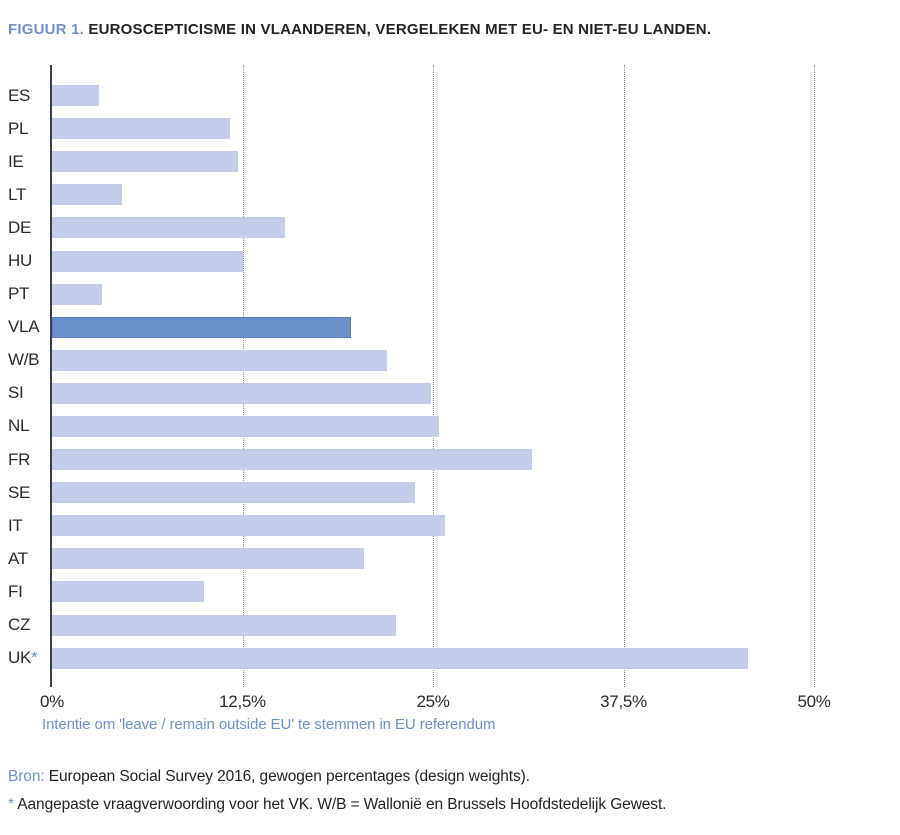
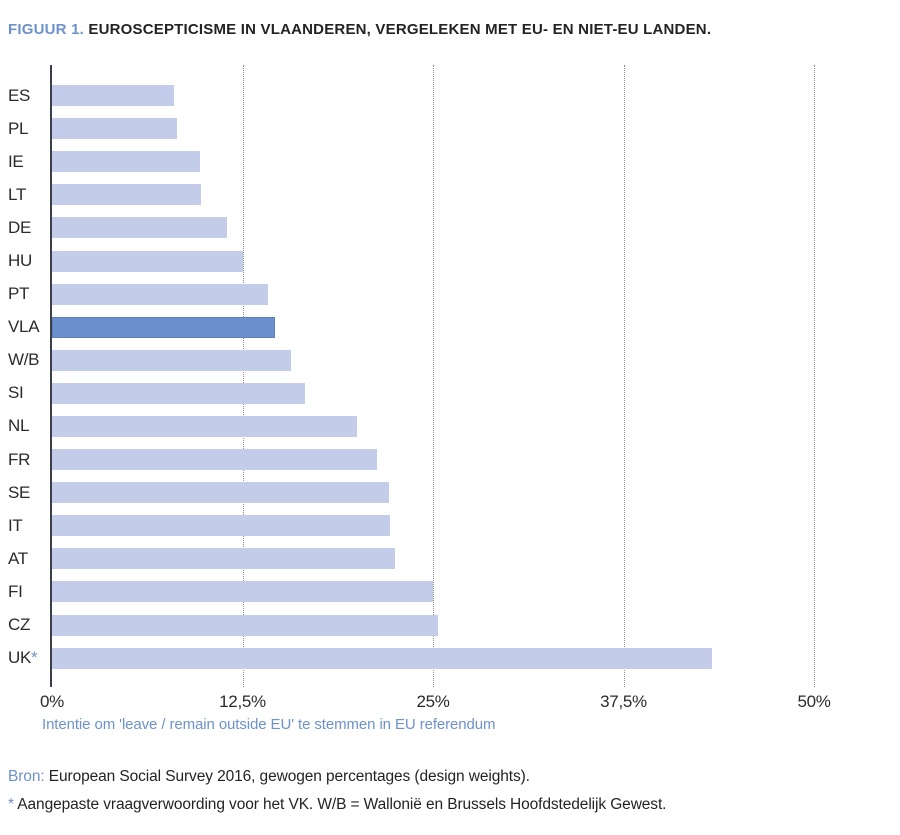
ES: 3.1% -> 8.0%
PL: 11.7% -> 8.2%
IE: 12.2% -> 9.7%
LT: 4.6% -> 9.8%
DE: 15.3% -> 11.5%
PT: 3.3% -> 14.2%
VLA: 19.6% -> 14.6%
W/B: 22.0% -> 15.7%
SI: 24.9% -> 16.6%
NL: 25.4% -> 20.0%
FR: 31.5% -> 21.3%
SE: 23.8% -> 22.1%
IT: 25.8% -> 22.2%
AT: 20.5% -> 22.5%
FI: 10.0% -> 25.0%
CZ: 22.6% -> 25.3%
UK*: 45.7% -> 43.3%
